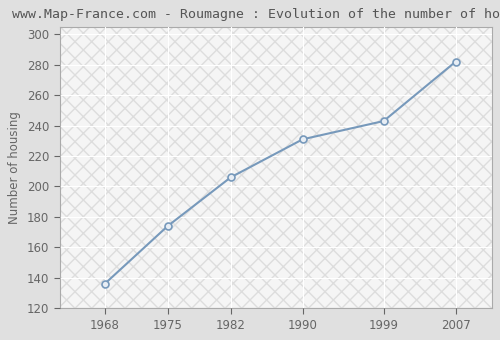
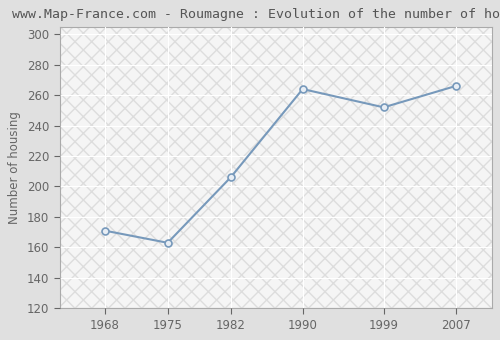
1968: 136 -> 171
1975: 174 -> 163
1990: 231 -> 264
1999: 243 -> 252
2007: 282 -> 266
